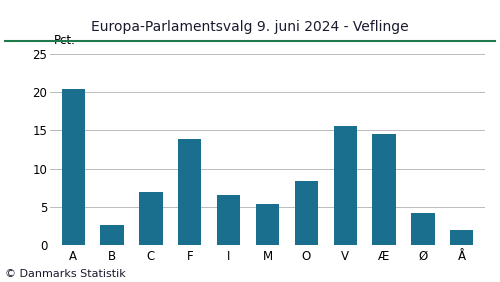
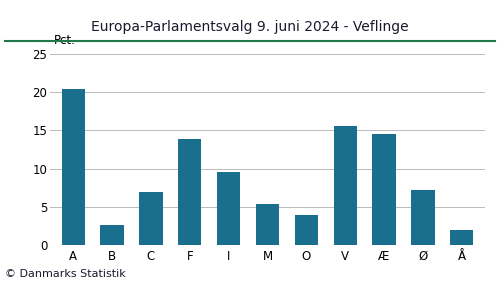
I: 6.6 -> 9.6
O: 8.4 -> 4.0
Ø: 4.2 -> 7.2
